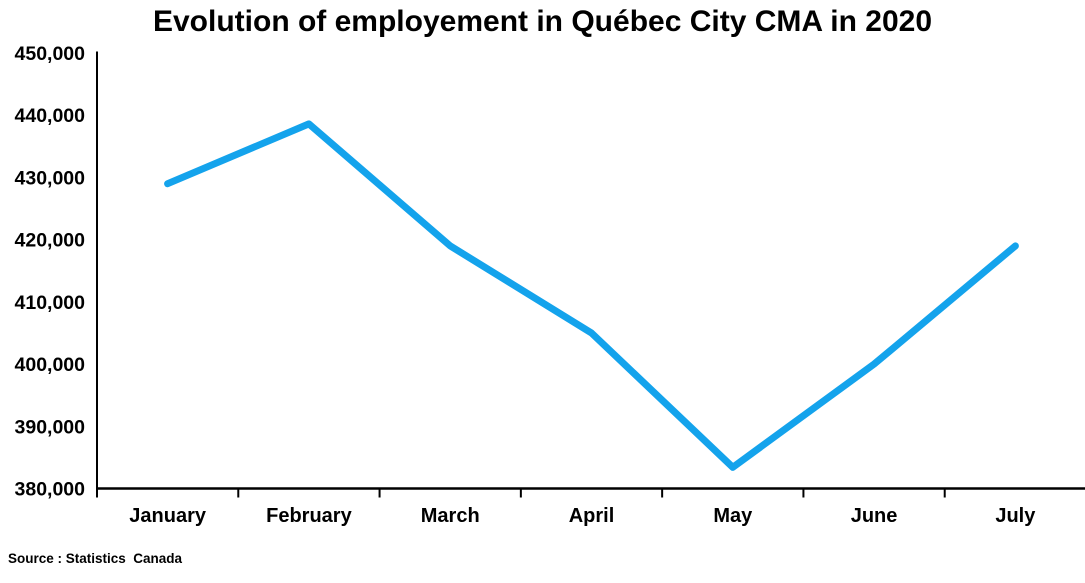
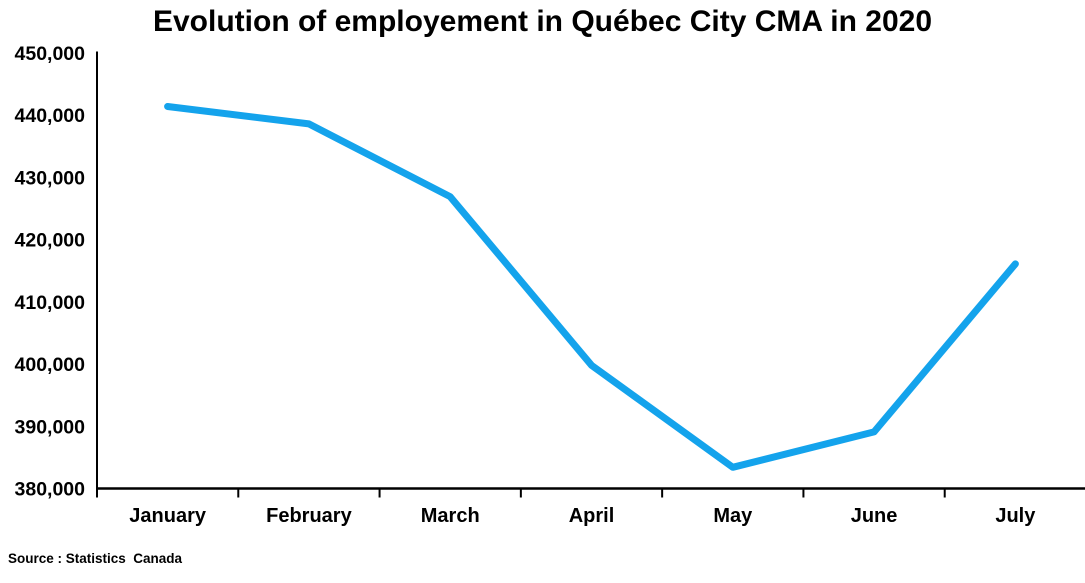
January: 429000 -> 441000
March: 419000 -> 427000
April: 405000 -> 400000
June: 400000 -> 389000
July: 419000 -> 416000
